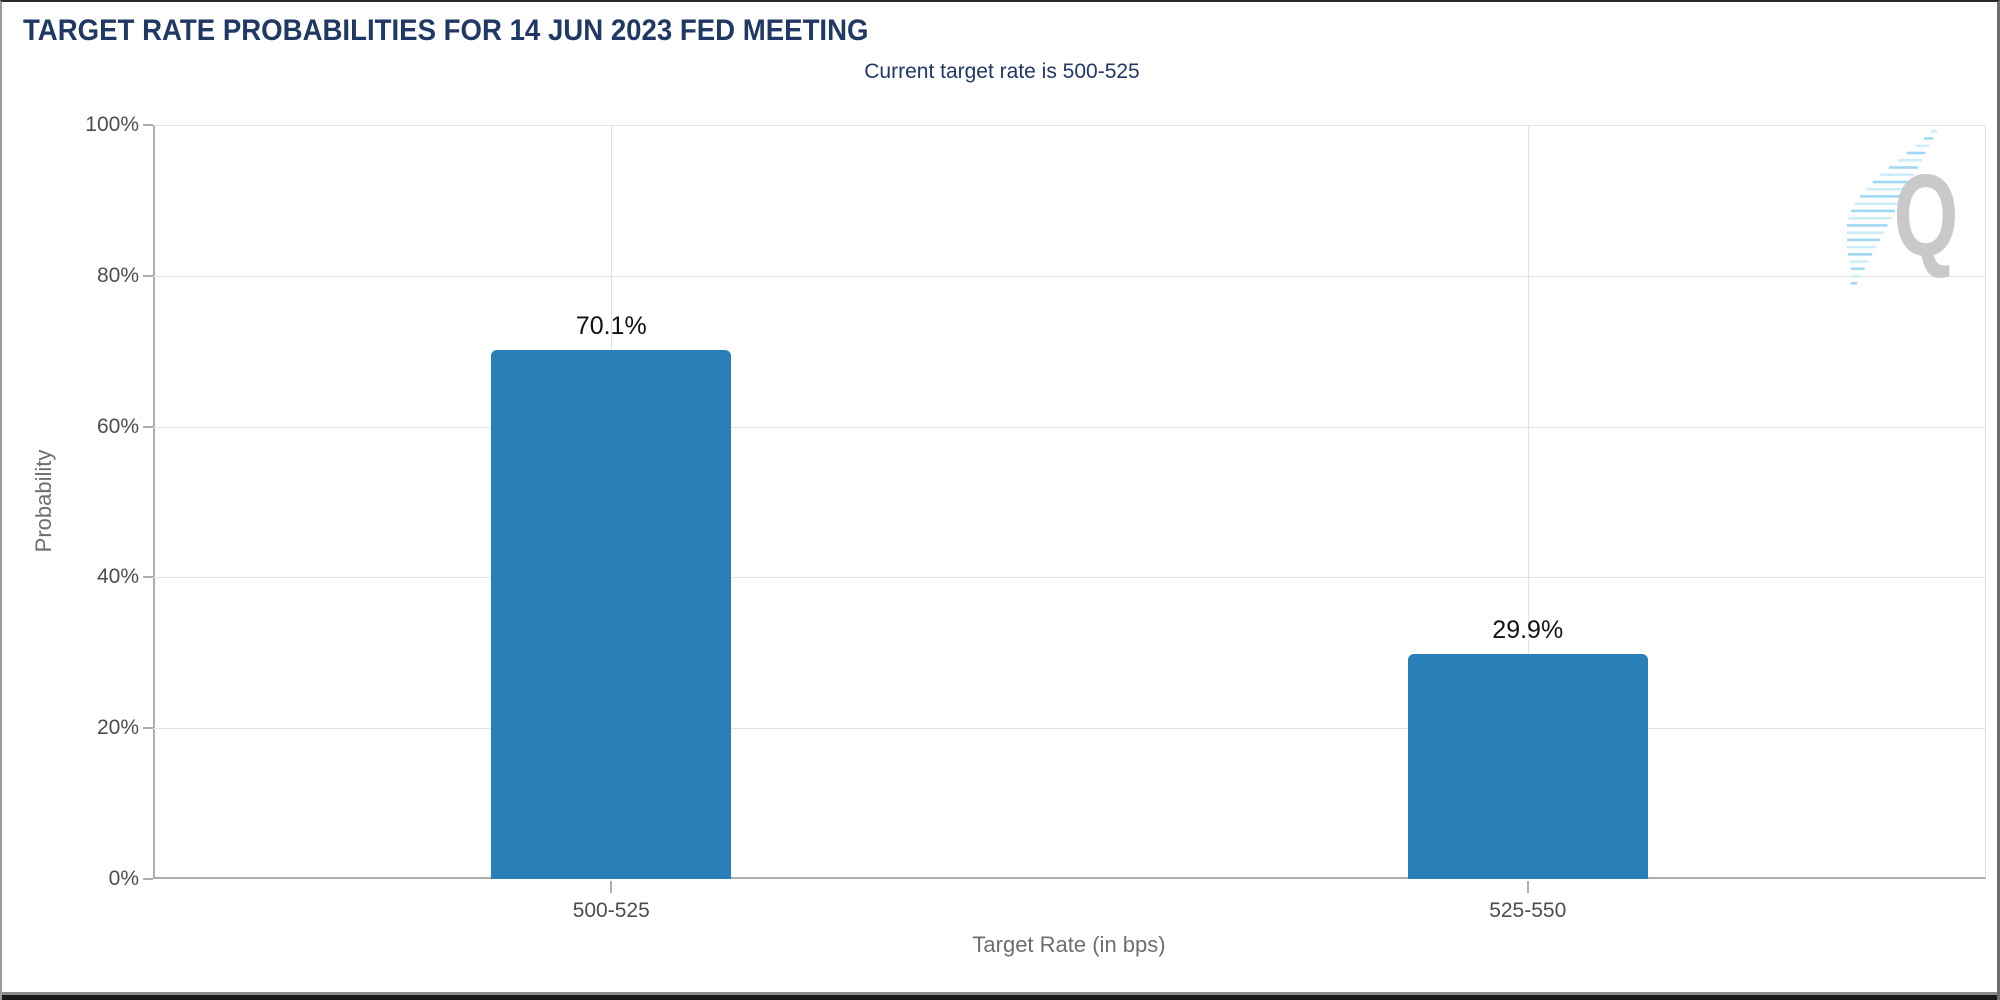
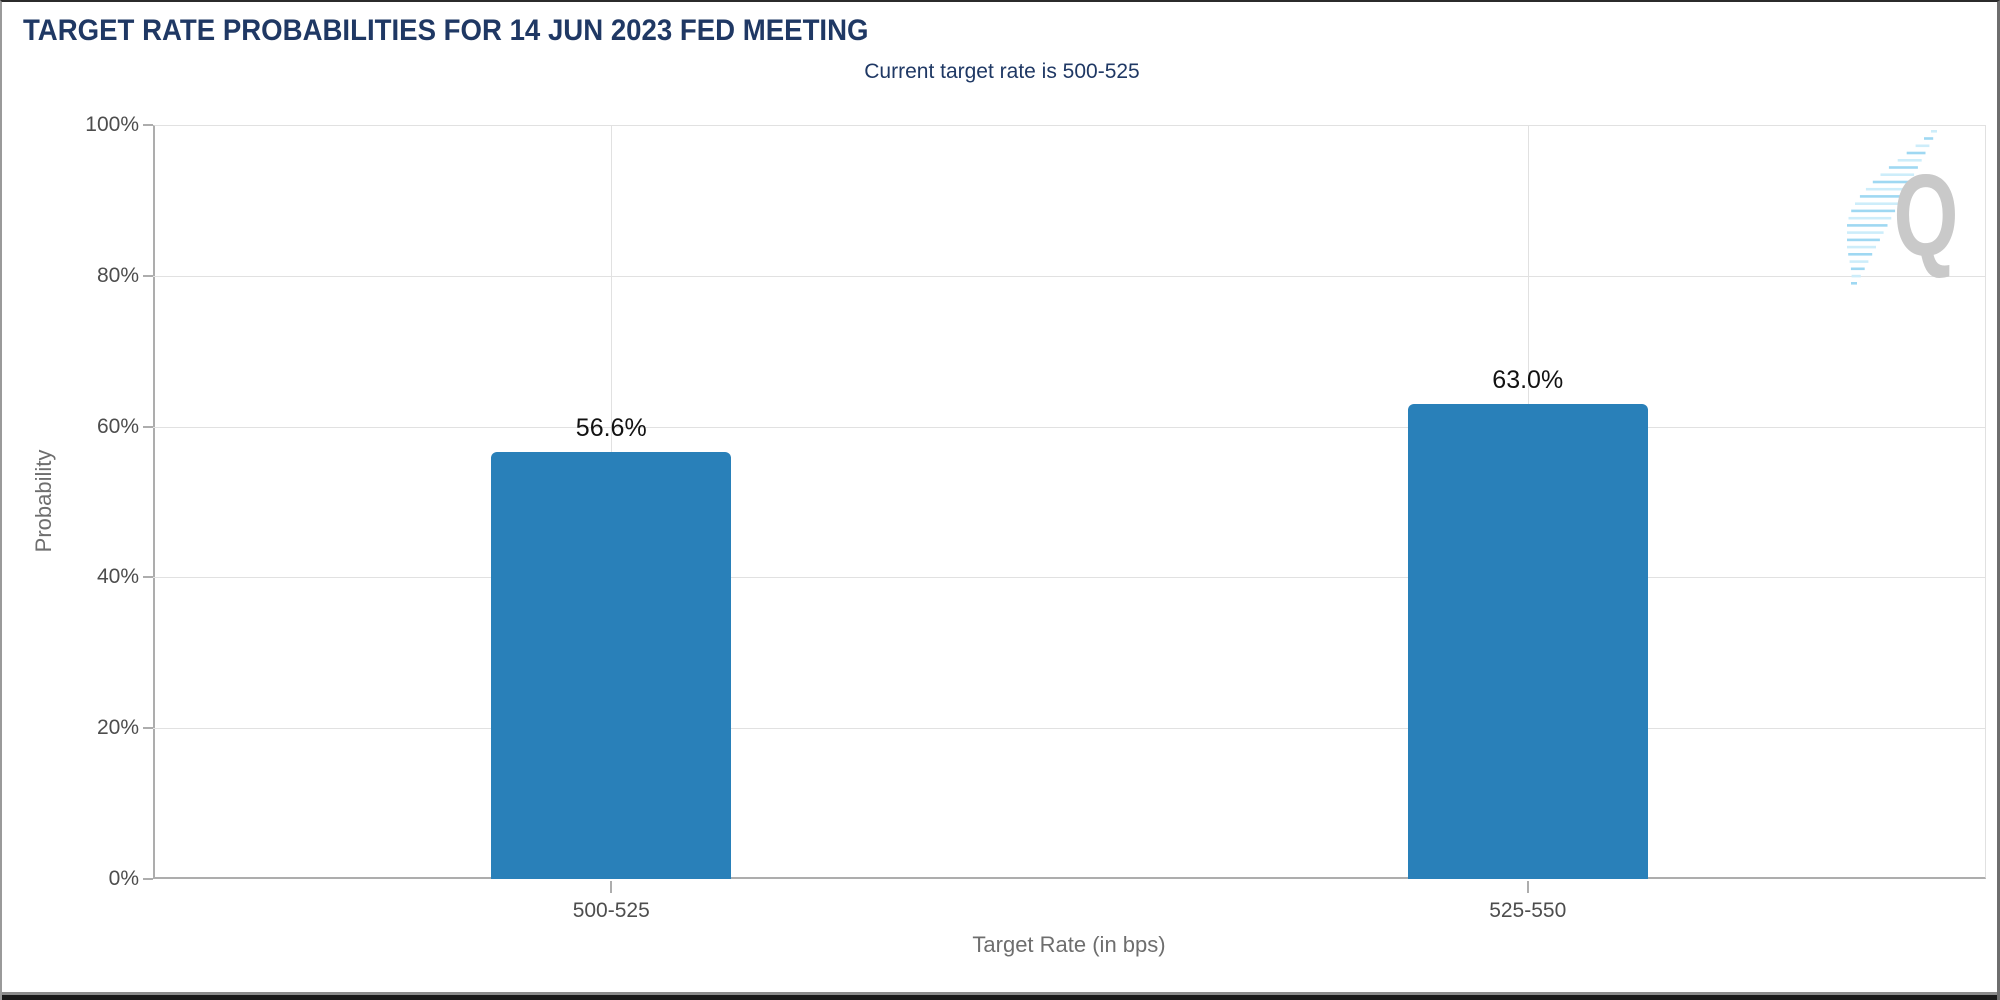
500-525: 70.1% -> 56.6%
525-550: 29.9% -> 63.0%
